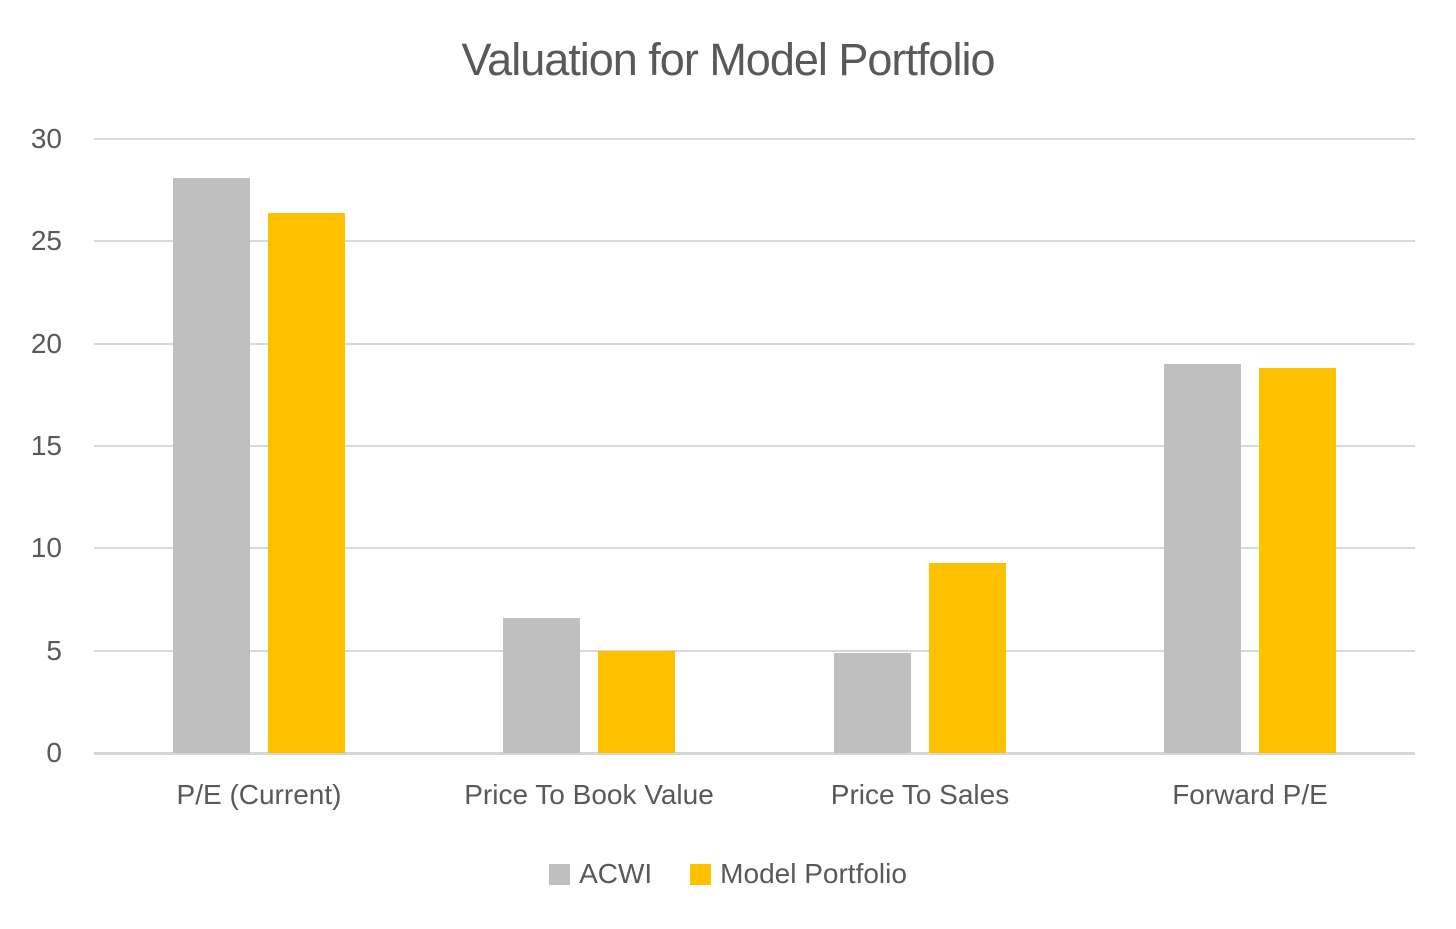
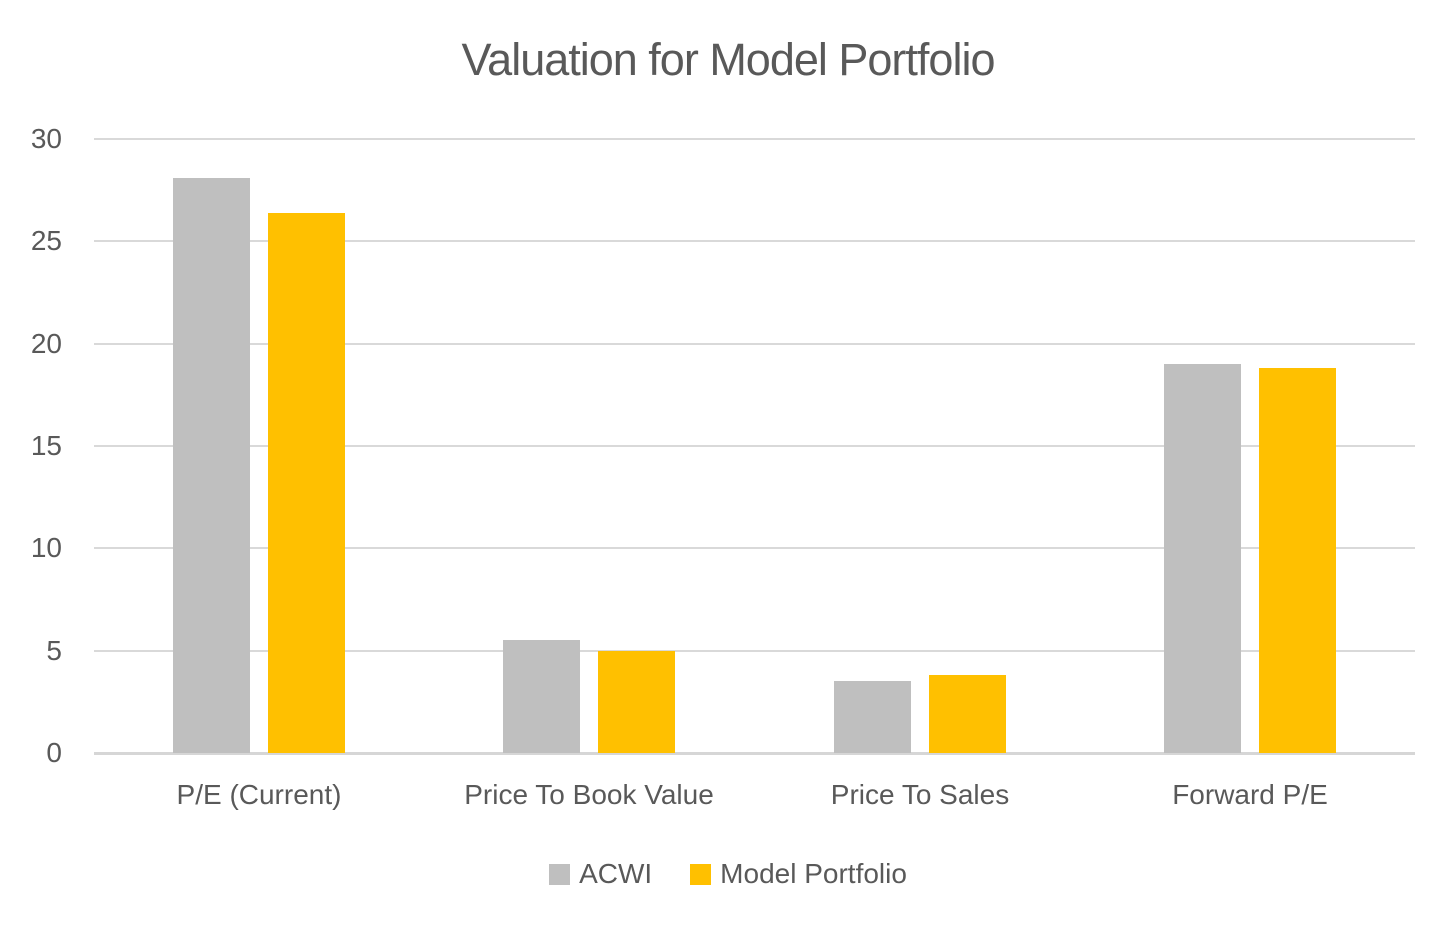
ACWI/Price To Book Value: 6.6 -> 5.5
ACWI/Price To Sales: 4.9 -> 3.5
Model Portfolio/Price To Sales: 9.3 -> 3.8
